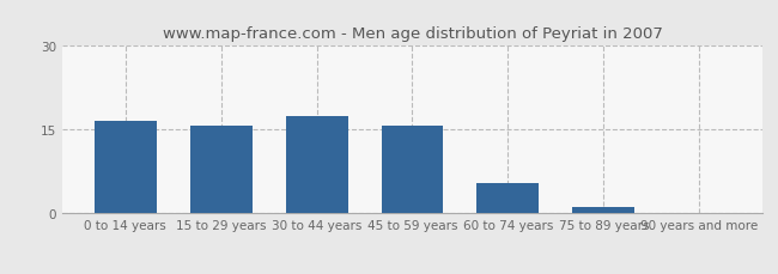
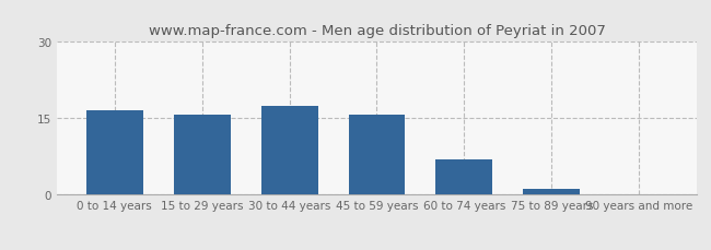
60 to 74 years: 5.5 -> 7.0
